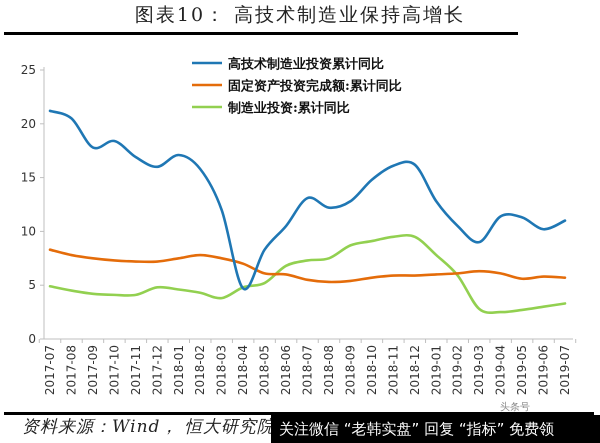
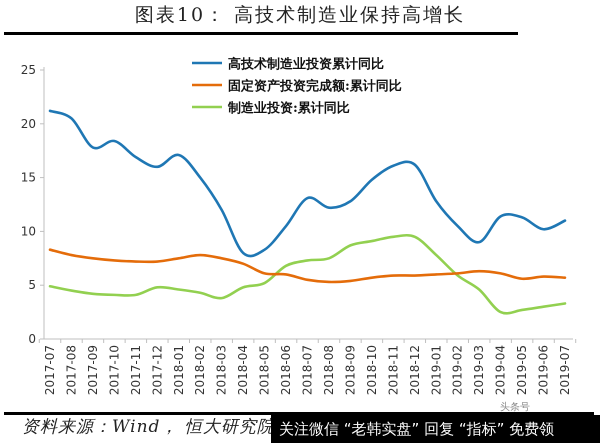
高技术制造业投资累计同比/2018-02: 15.8 -> 15.0
高技术制造业投资累计同比/2018-04: 4.7 -> 8.0
制造业投资:累计同比/2019-03: 2.8 -> 4.6
